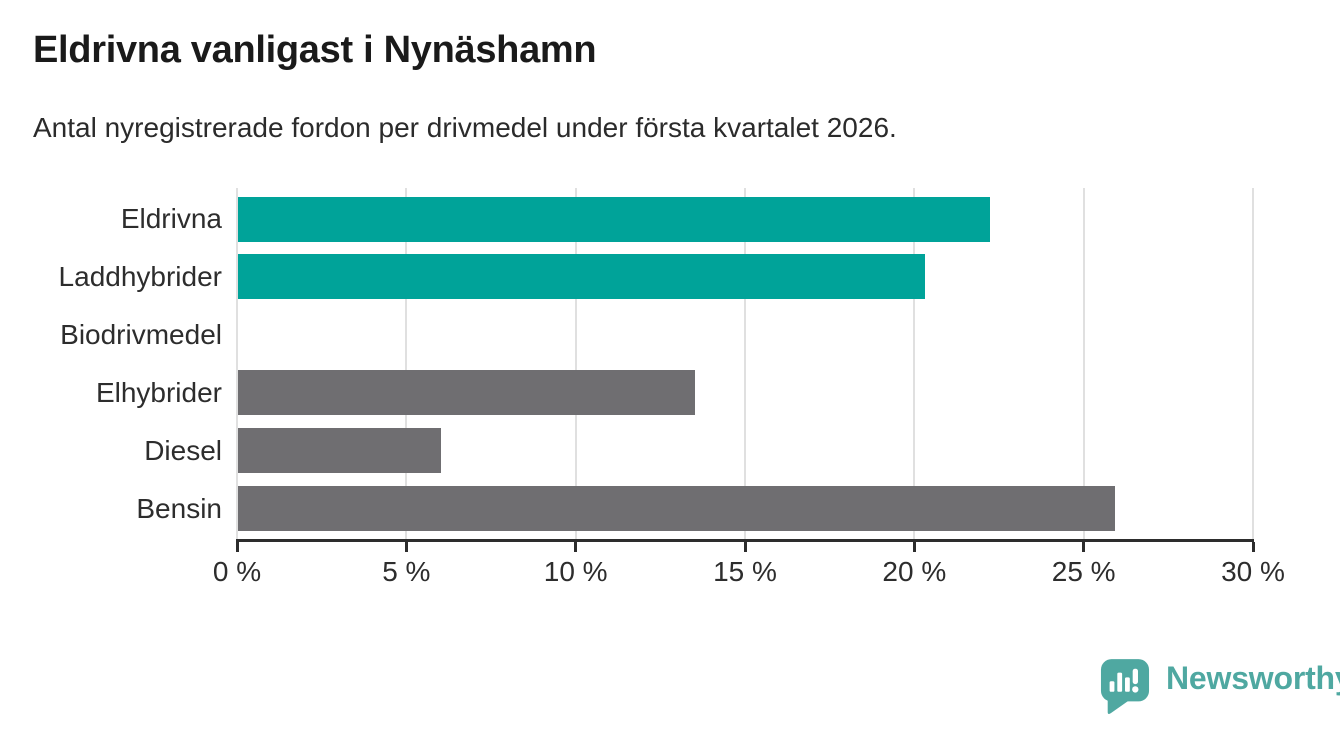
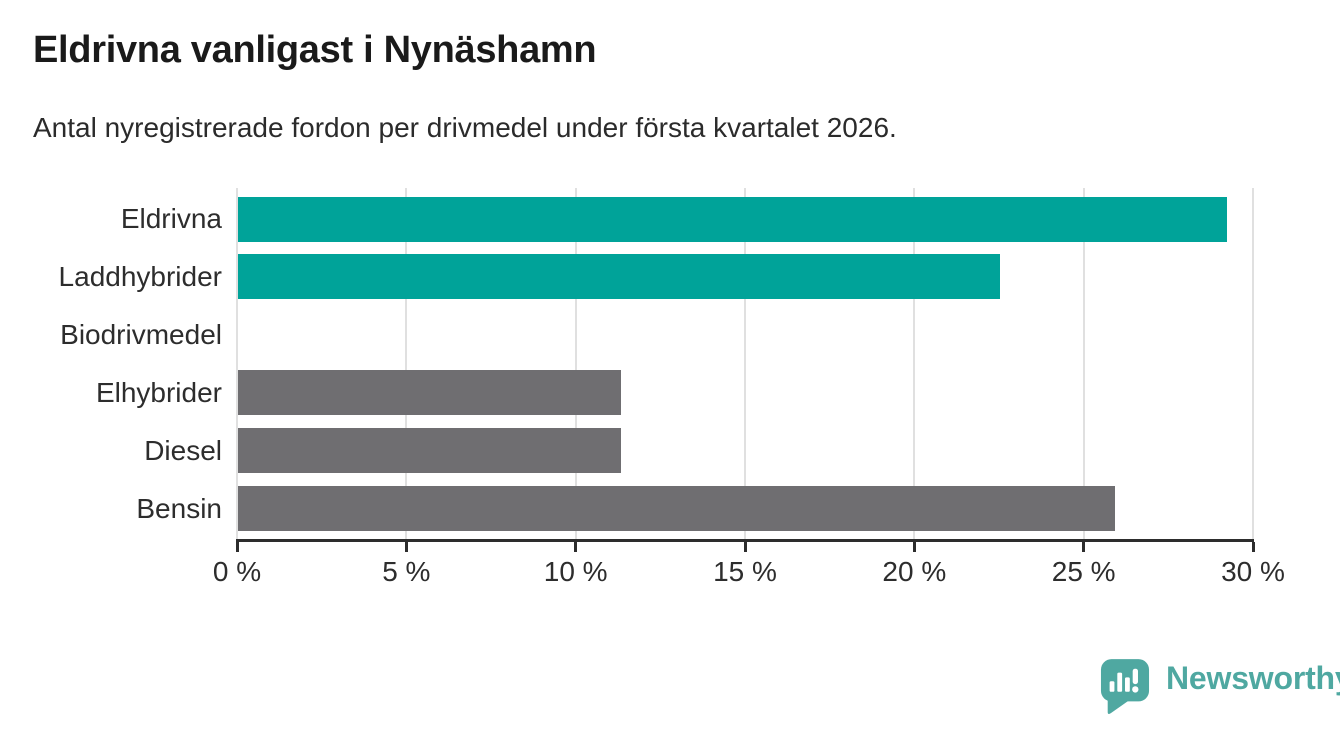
Eldrivna: 22.2% -> 29.2%
Laddhybrider: 20.3% -> 22.5%
Elhybrider: 13.5% -> 11.3%
Diesel: 6.0% -> 11.3%
